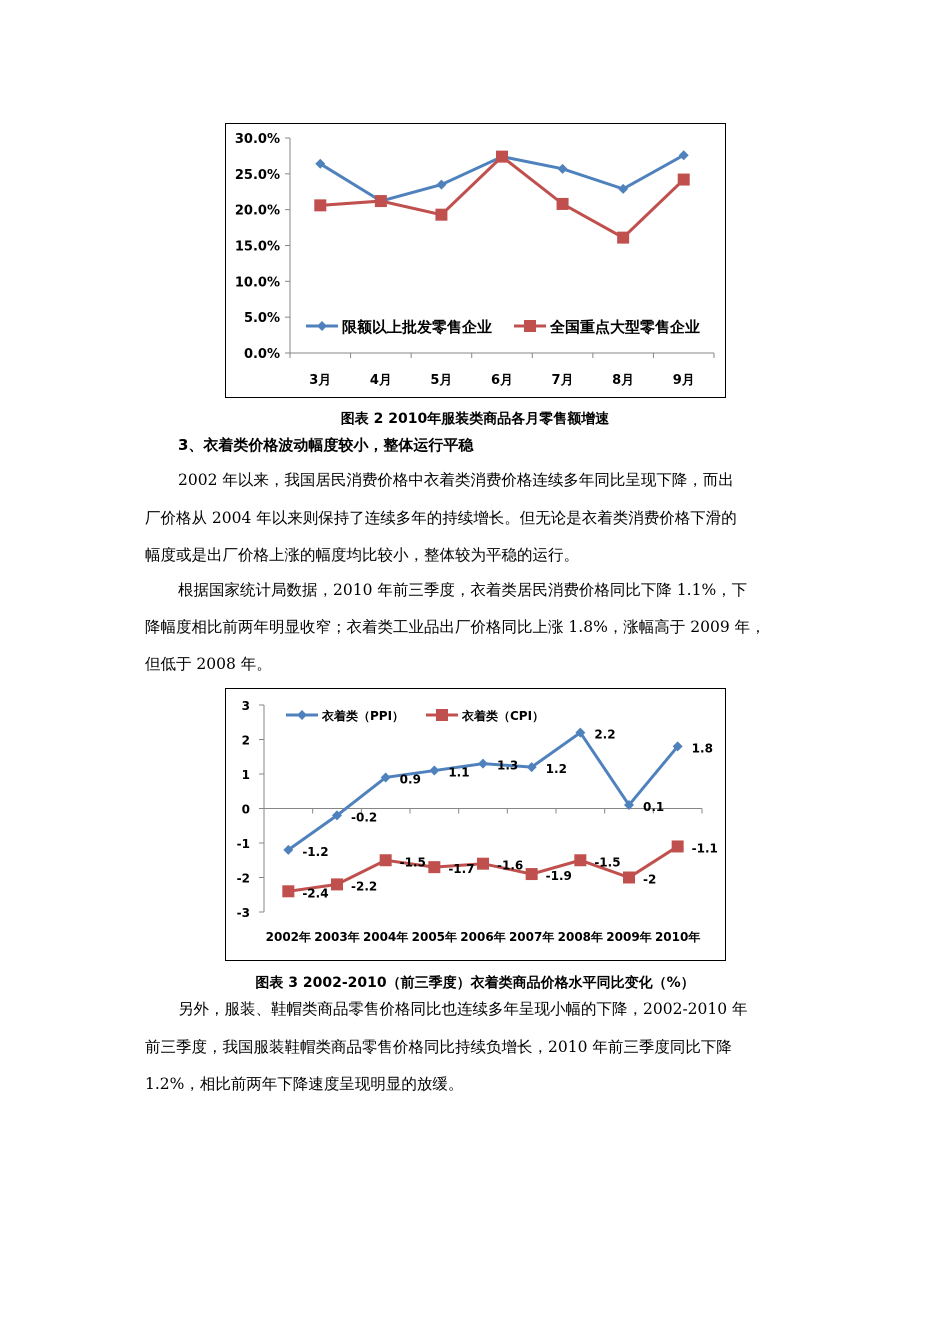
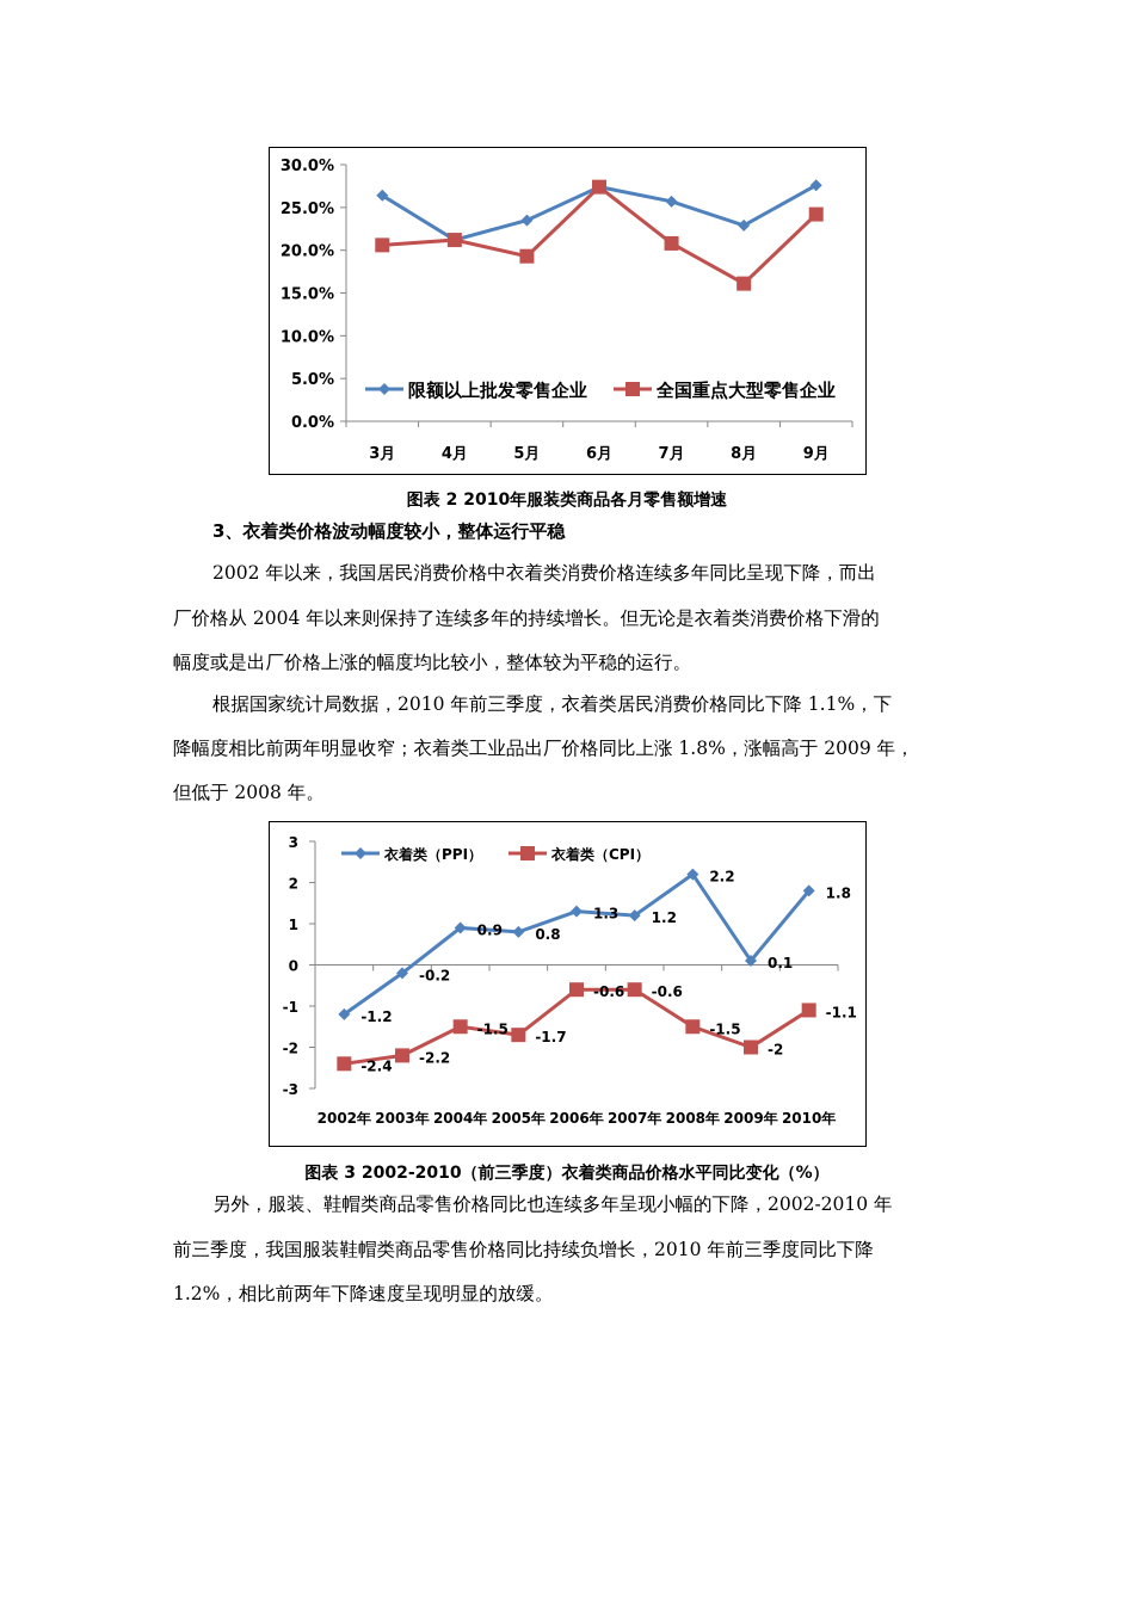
图表 3 2002-2010（前三季度）衣着类商品价格水平同比变化（%）/衣着类（PPI）/2005年: 1.1 -> 0.8
图表 3 2002-2010（前三季度）衣着类商品价格水平同比变化（%）/衣着类（CPI）/2006年: -1.6 -> -0.6
图表 3 2002-2010（前三季度）衣着类商品价格水平同比变化（%）/衣着类（CPI）/2007年: -1.9 -> -0.6
